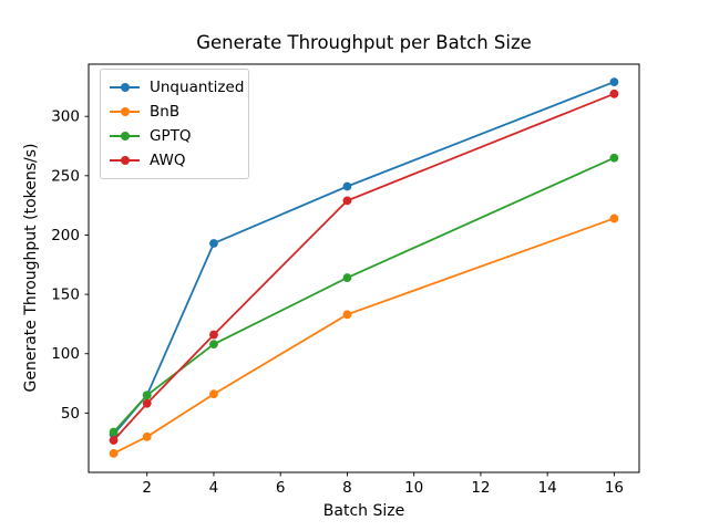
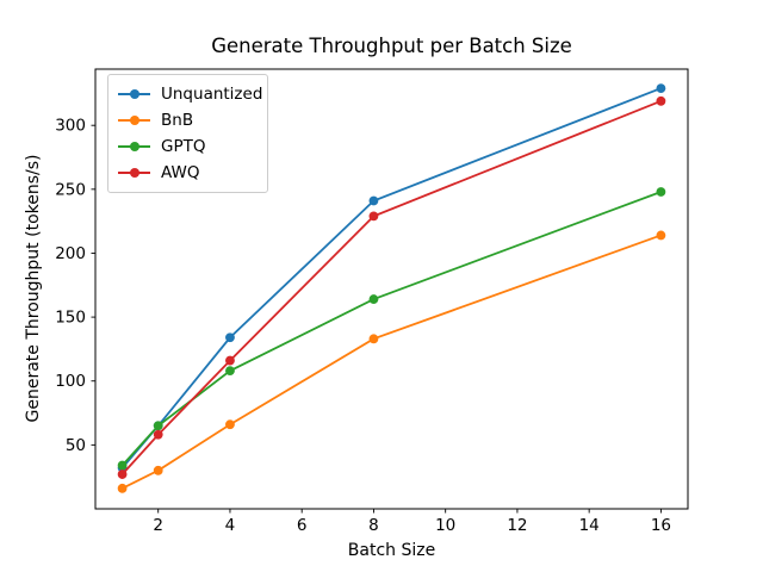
Unquantized/4: 193 -> 134
GPTQ/16: 265 -> 248
